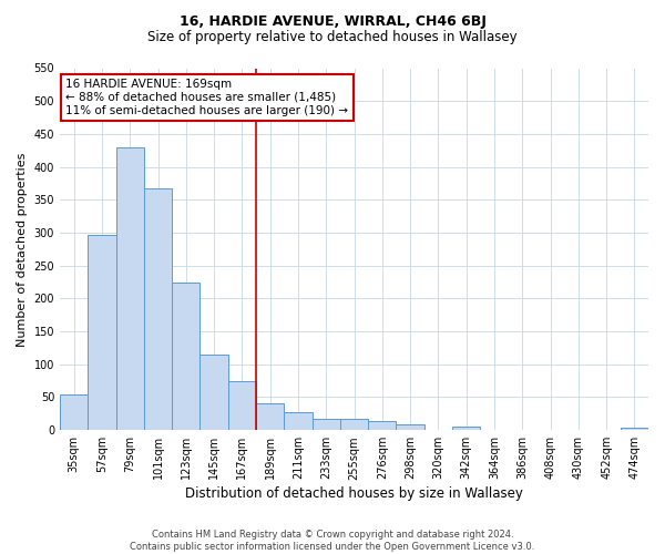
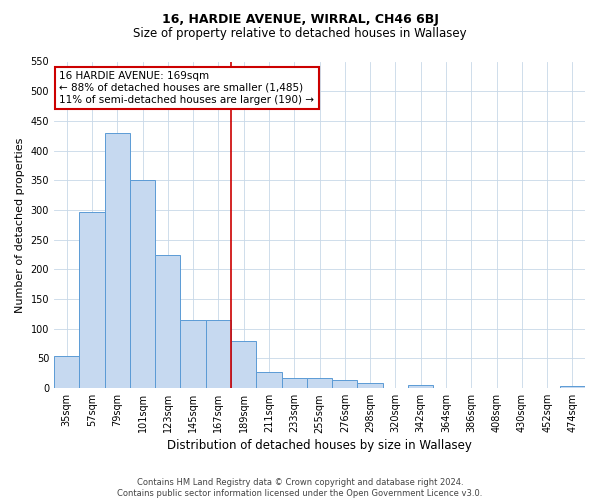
101sqm: 368 -> 350
167sqm: 75 -> 114
189sqm: 40 -> 80
